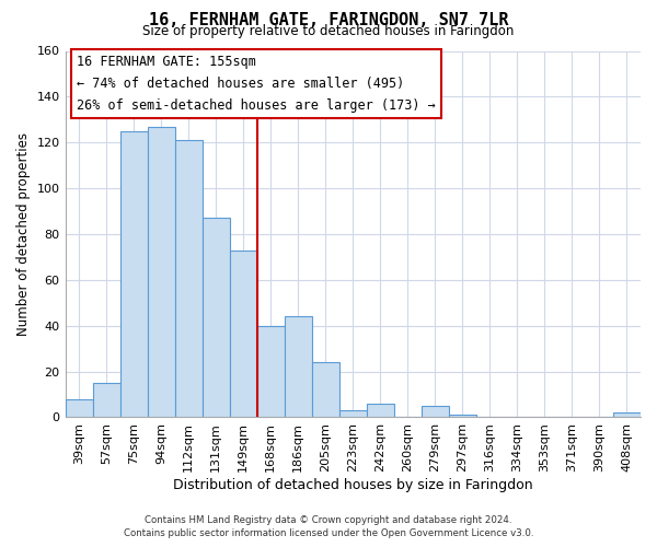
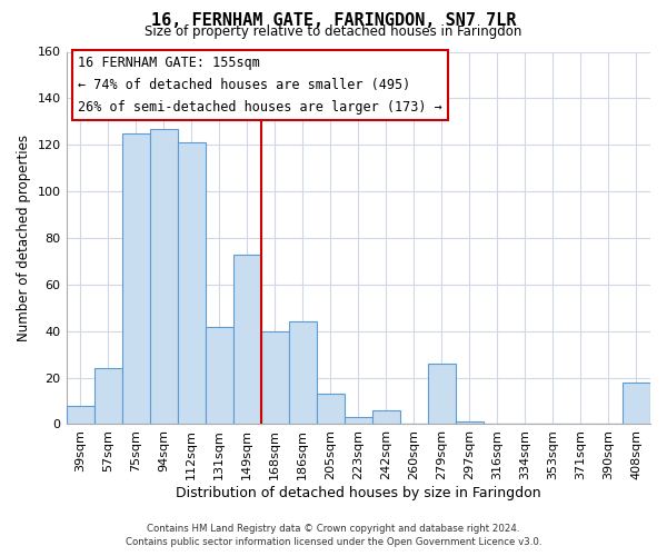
57sqm: 15 -> 24
131sqm: 87 -> 42
205sqm: 24 -> 13
279sqm: 5 -> 26
408sqm: 2 -> 18
